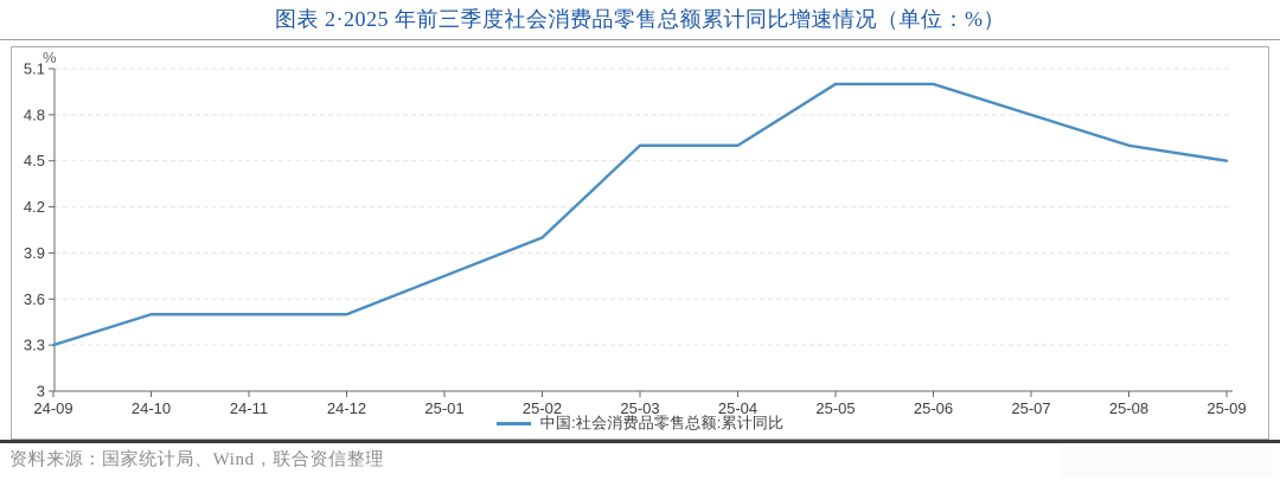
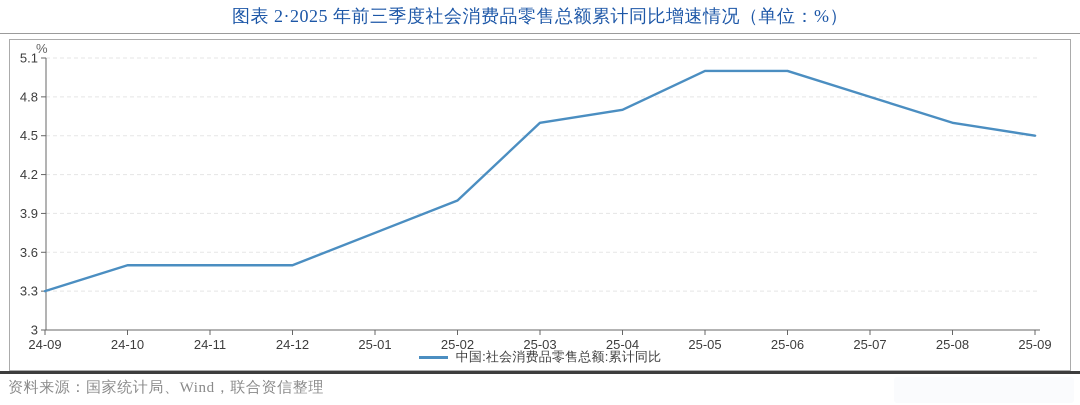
25-04: 4.6 -> 4.7
